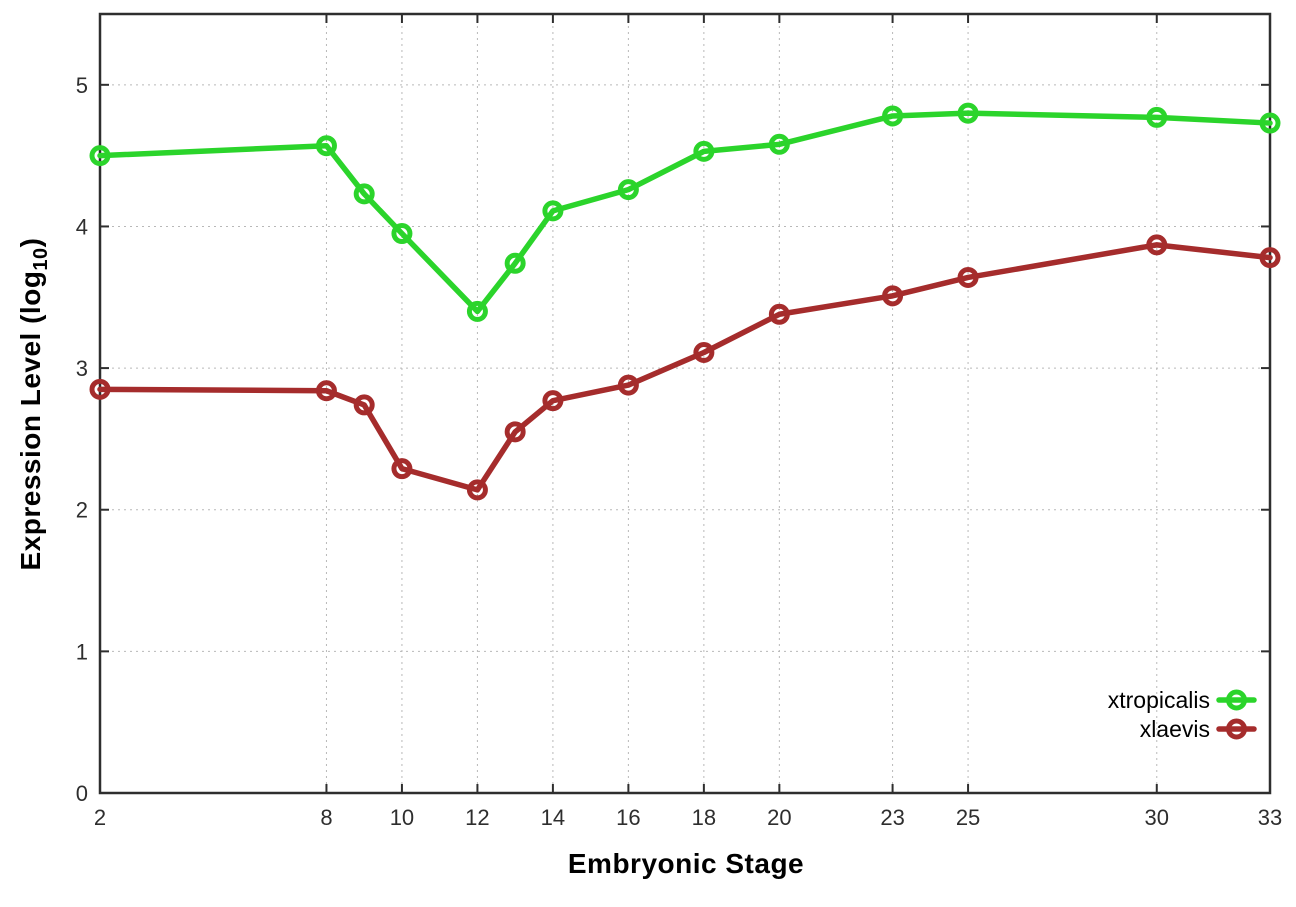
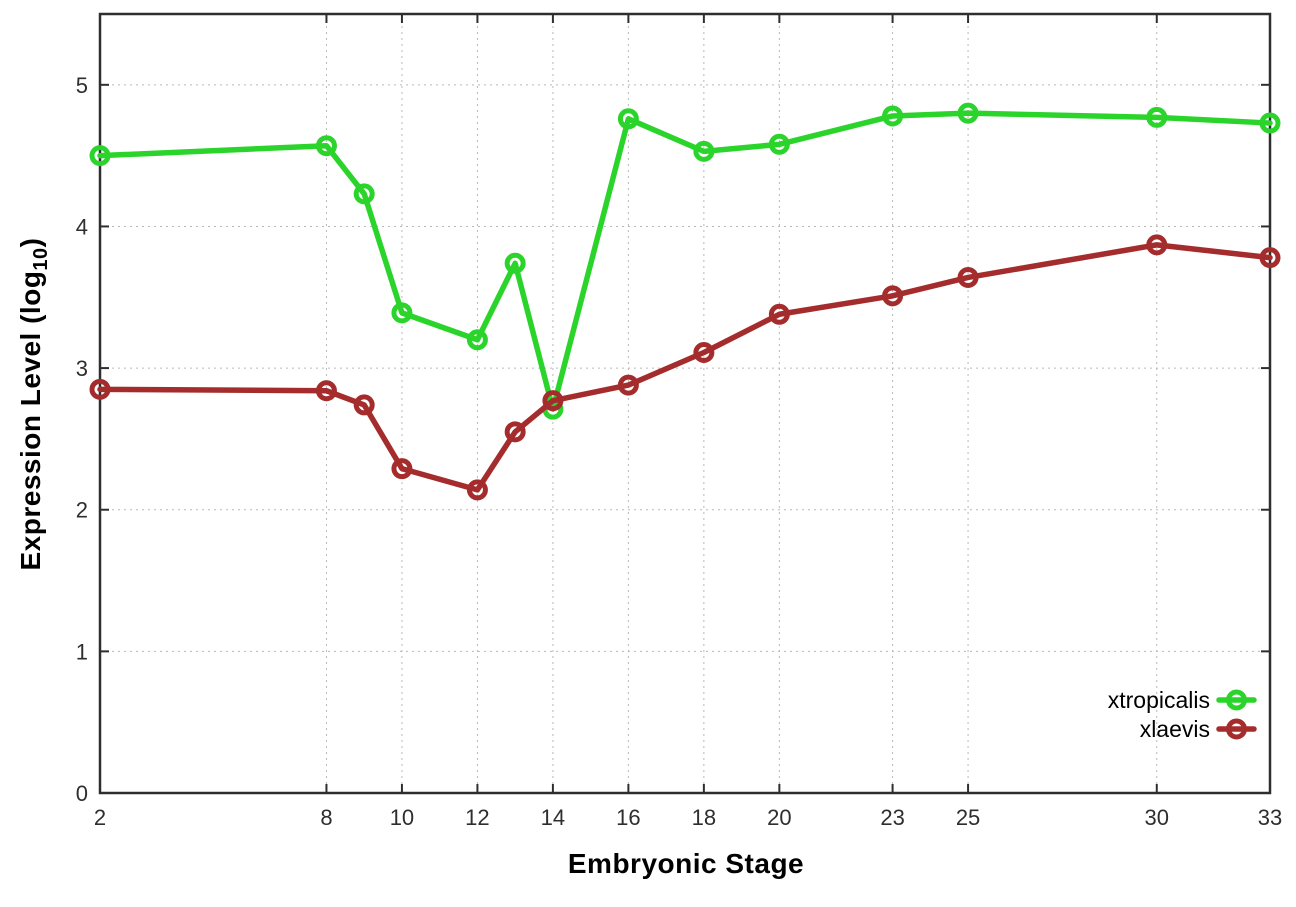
xtropicalis/10: 3.95 -> 3.39
xtropicalis/12: 3.40 -> 3.20
xtropicalis/14: 4.11 -> 2.71
xtropicalis/16: 4.26 -> 4.76
